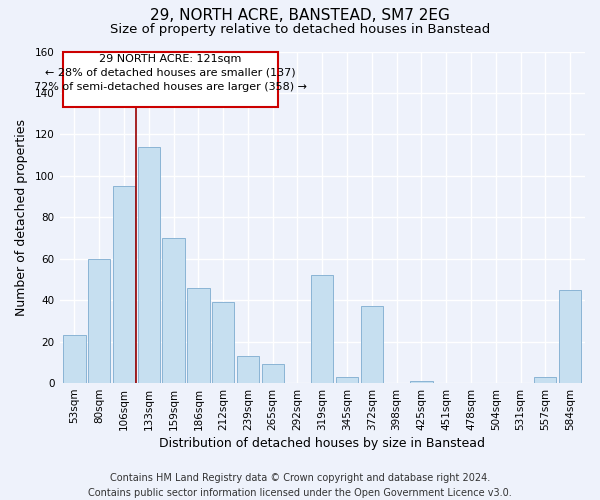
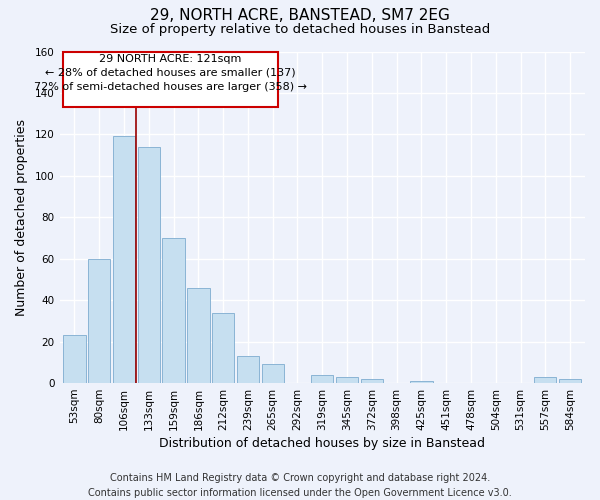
106sqm: 95 -> 119
212sqm: 39 -> 34
319sqm: 52 -> 4
372sqm: 37 -> 2
584sqm: 45 -> 2
